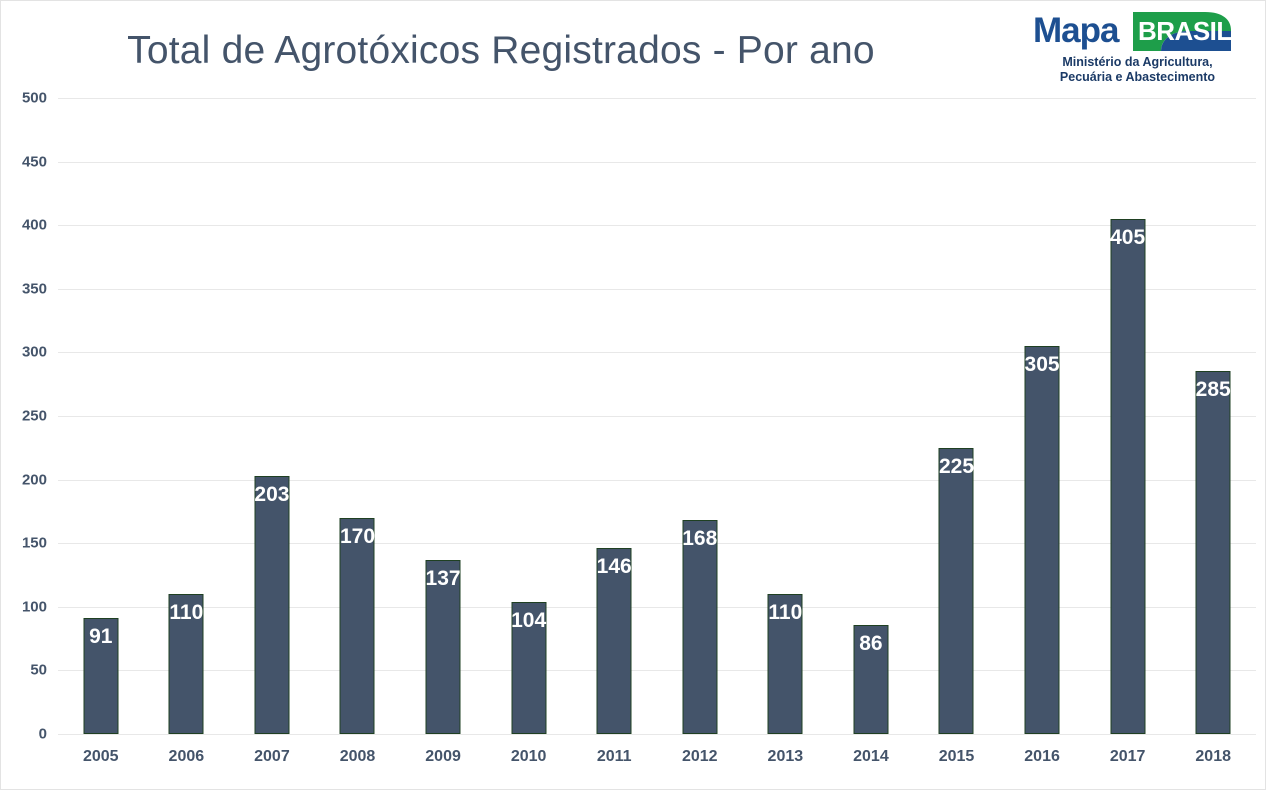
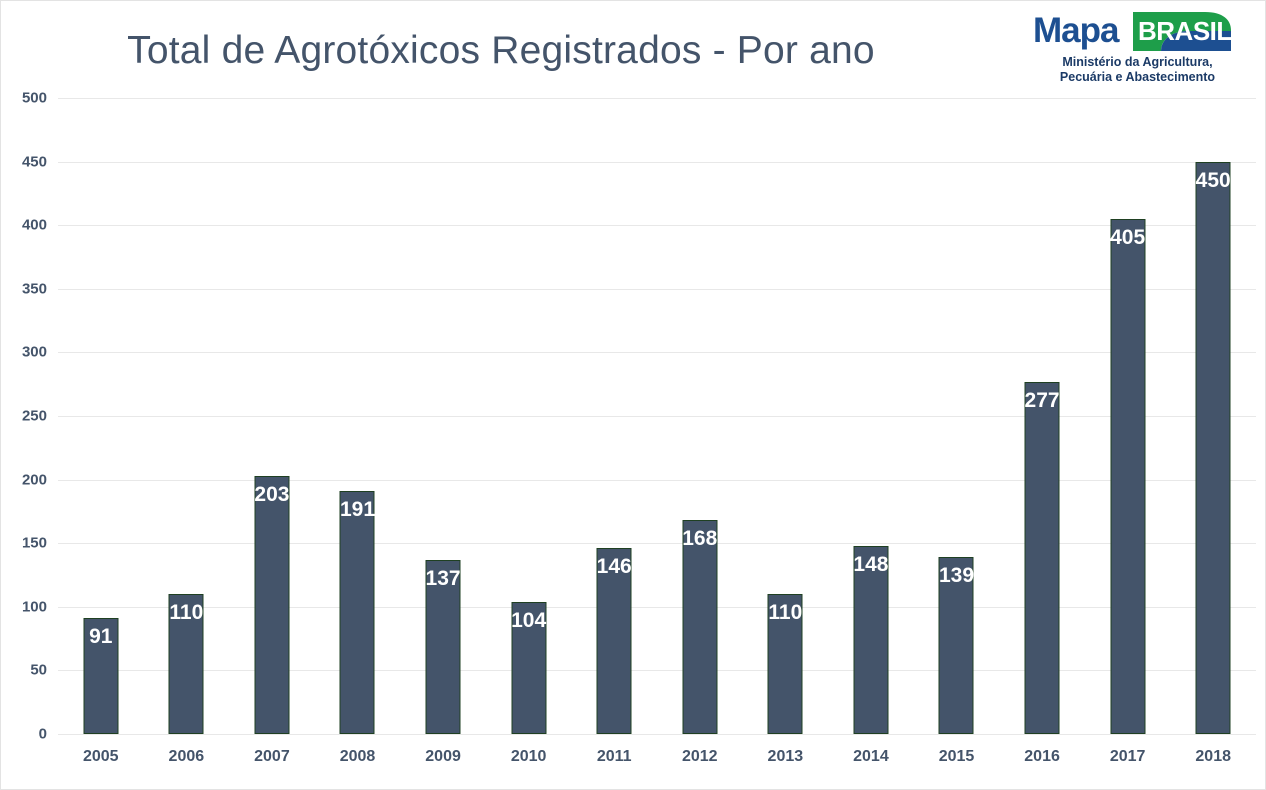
2008: 170 -> 191
2014: 86 -> 148
2015: 225 -> 139
2016: 305 -> 277
2018: 285 -> 450
